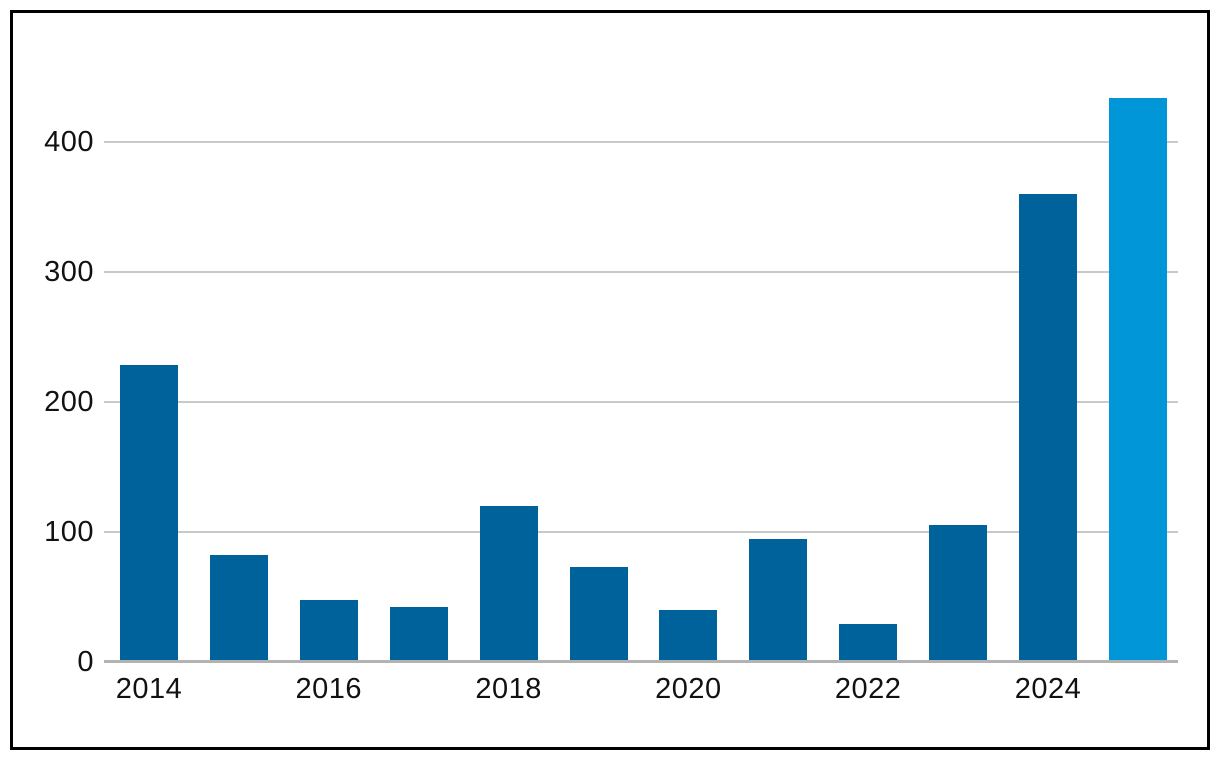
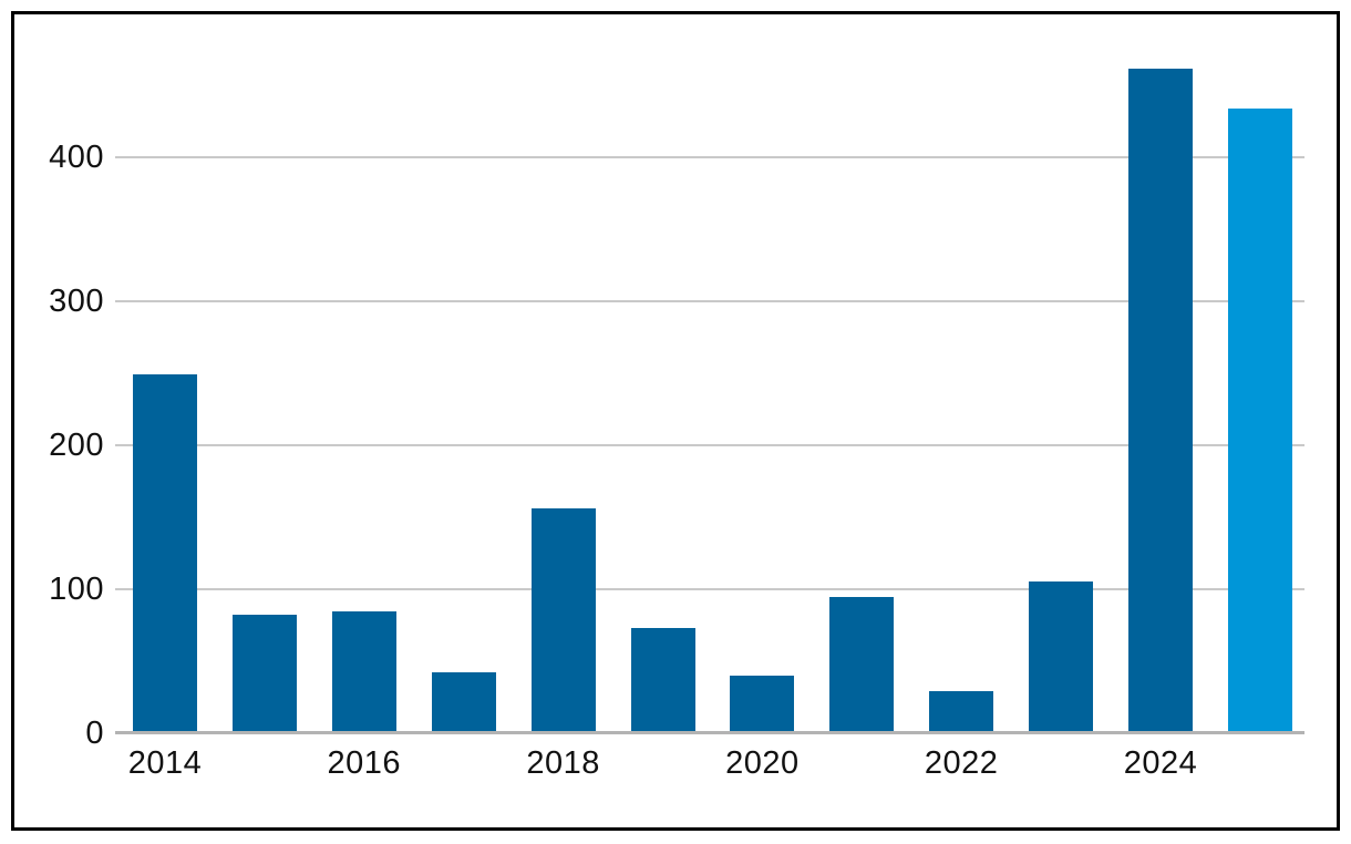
2014: 228 -> 249
2016: 47 -> 84
2018: 120 -> 156
2024: 360 -> 462
